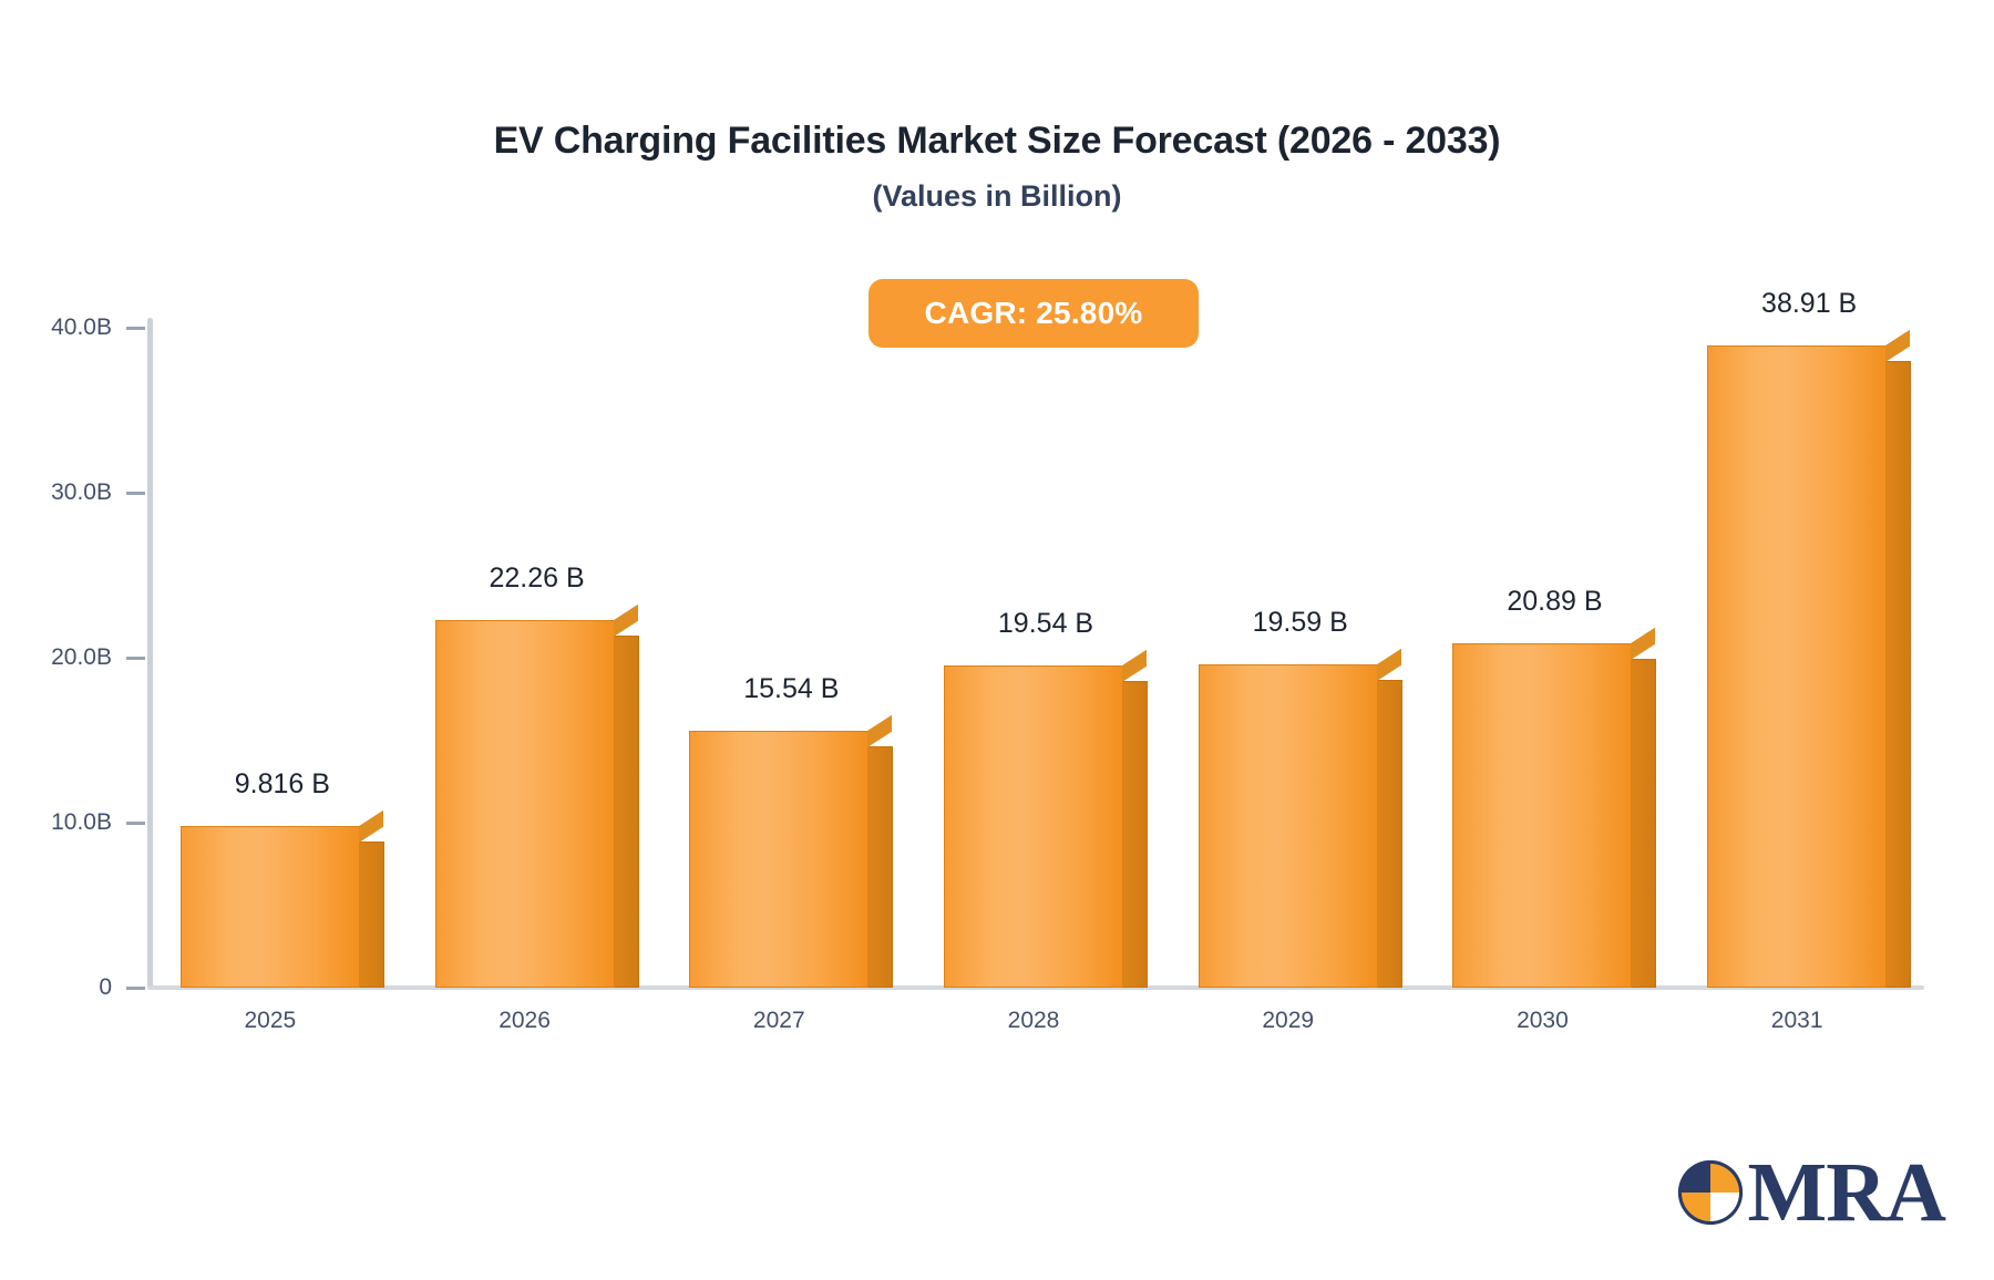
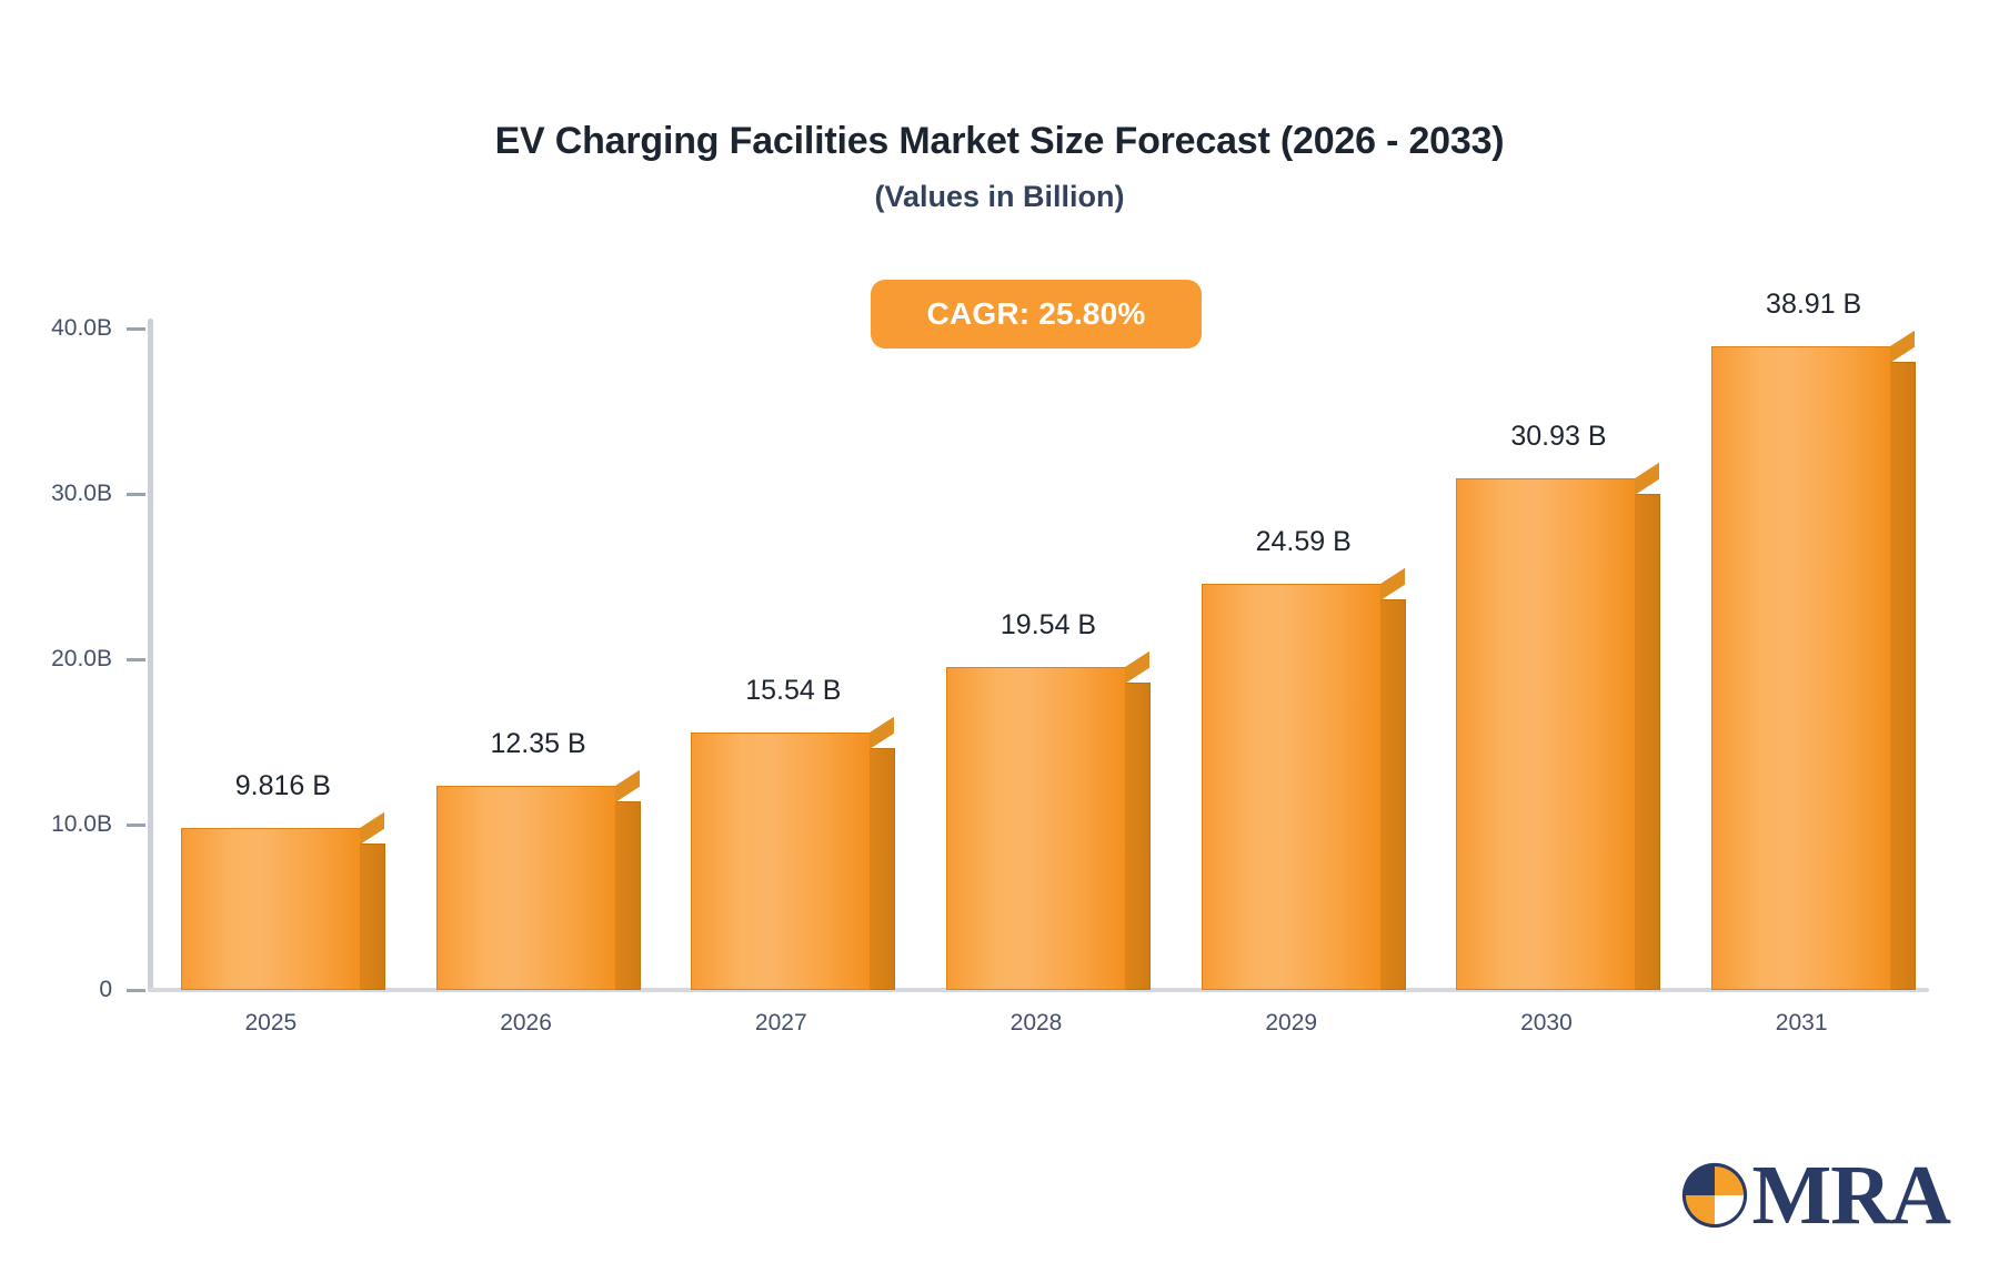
2026: 22.26 -> 12.35
2029: 19.59 -> 24.59
2030: 20.89 -> 30.93
